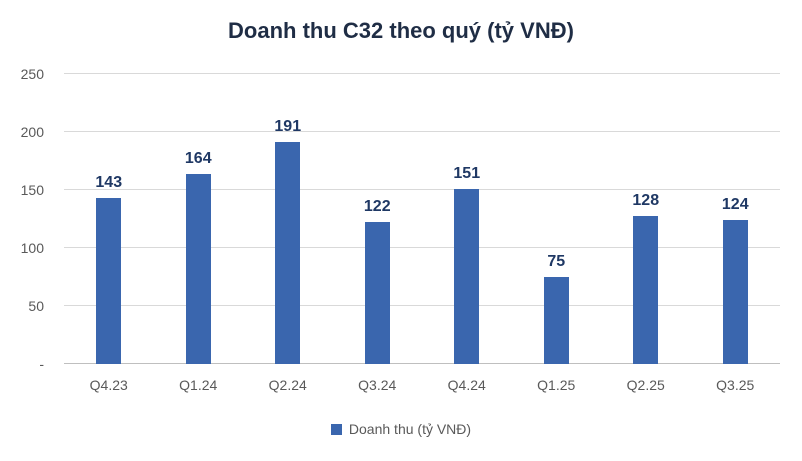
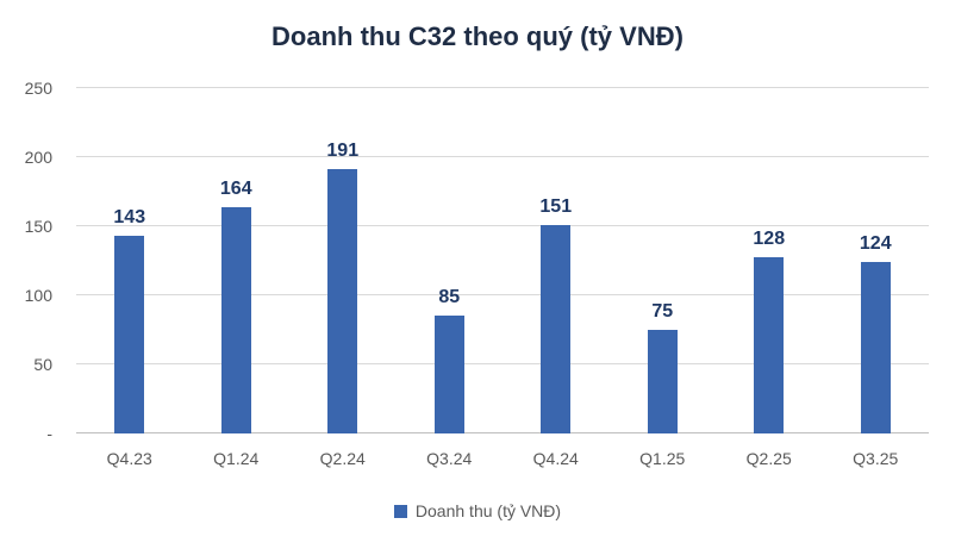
Q3.24: 122 -> 85
